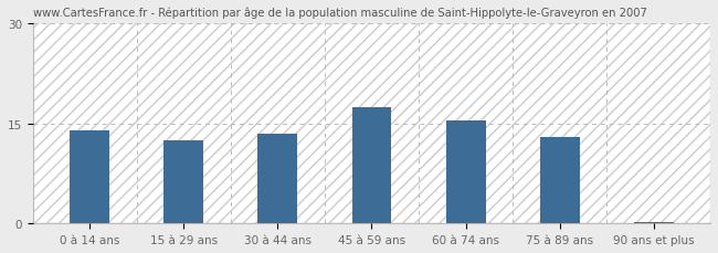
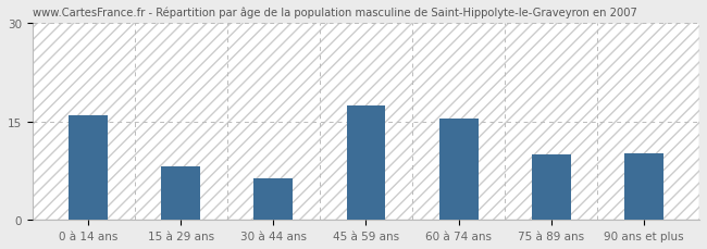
0 à 14 ans: 14.0 -> 16.0
15 à 29 ans: 12.5 -> 8.2
30 à 44 ans: 13.5 -> 6.4
75 à 89 ans: 13.0 -> 10.0
90 ans et plus: 0.3 -> 10.2
